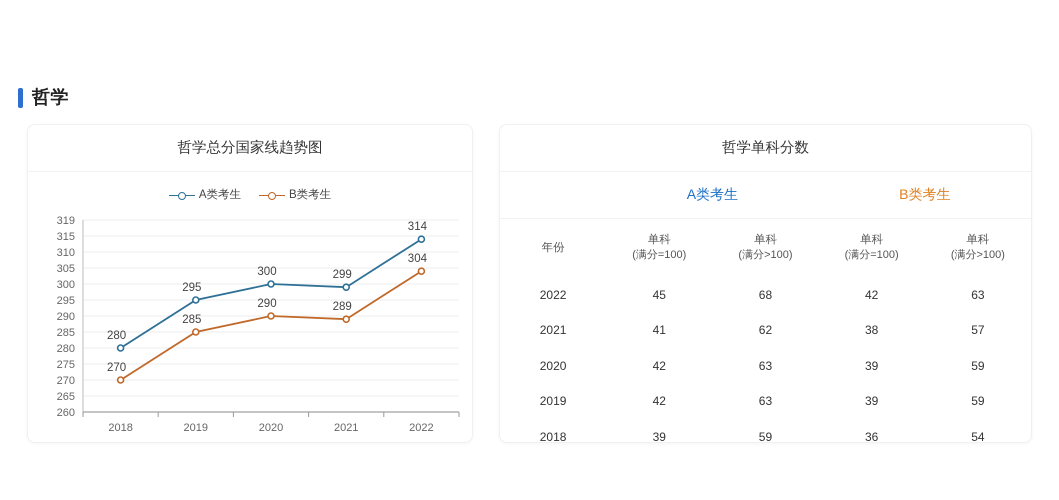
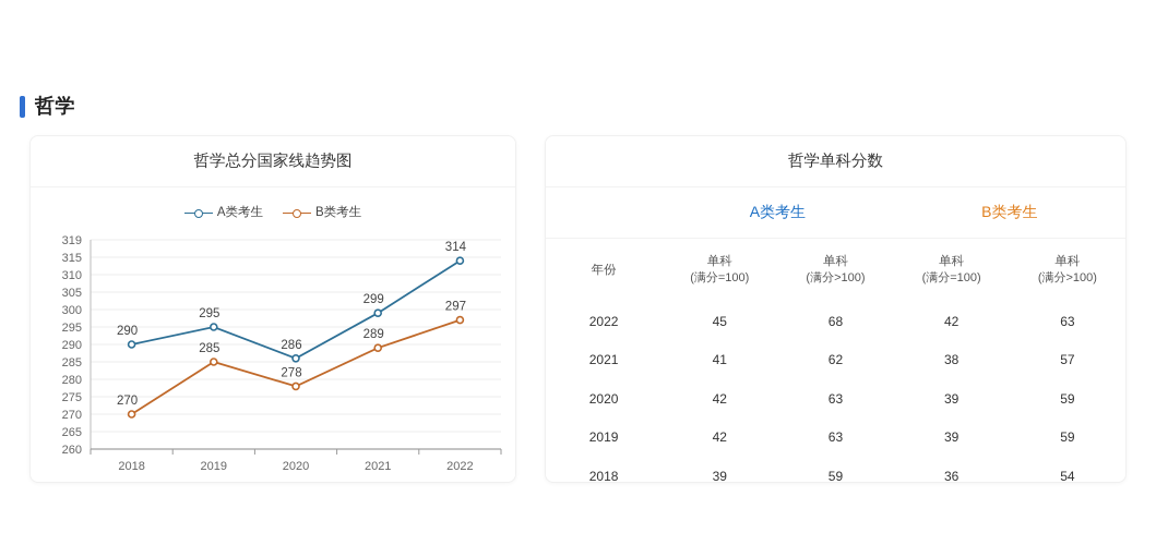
A类考生/2018: 280 -> 290
A类考生/2020: 300 -> 286
B类考生/2020: 290 -> 278
B类考生/2022: 304 -> 297
